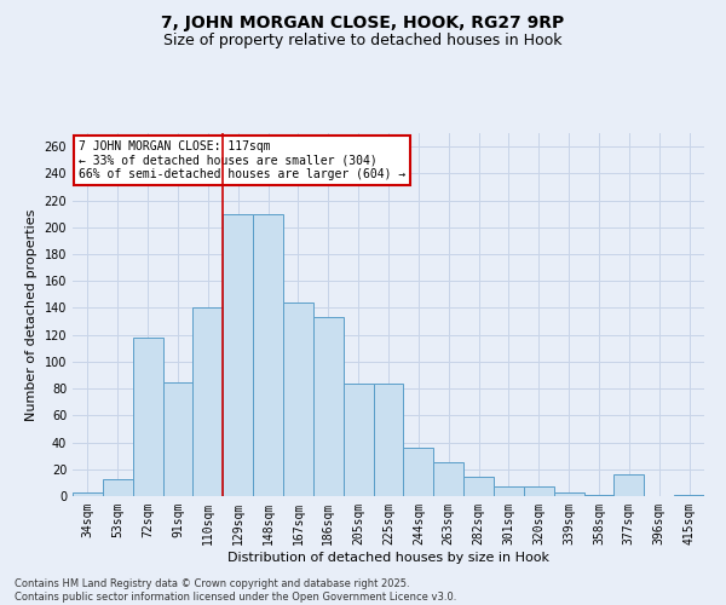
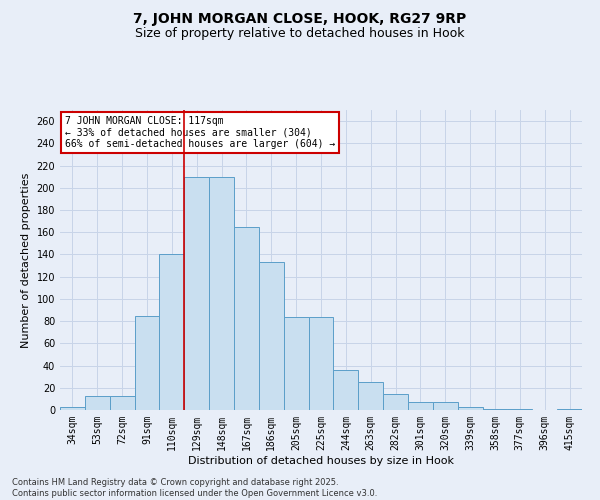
72sqm: 118 -> 13
167sqm: 144 -> 165
377sqm: 16 -> 1
